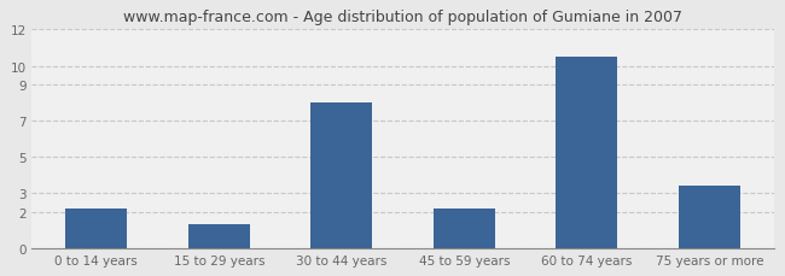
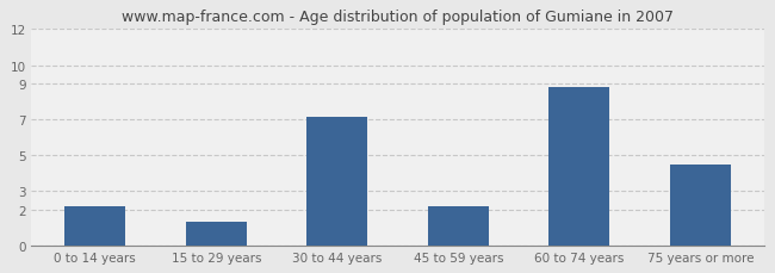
30 to 44 years: 8.0 -> 7.1
60 to 74 years: 10.5 -> 8.8
75 years or more: 3.4 -> 4.5
